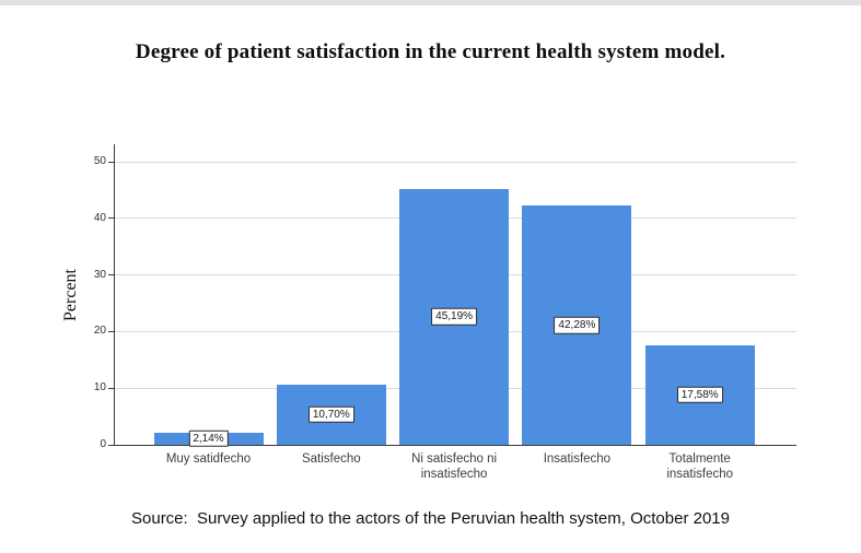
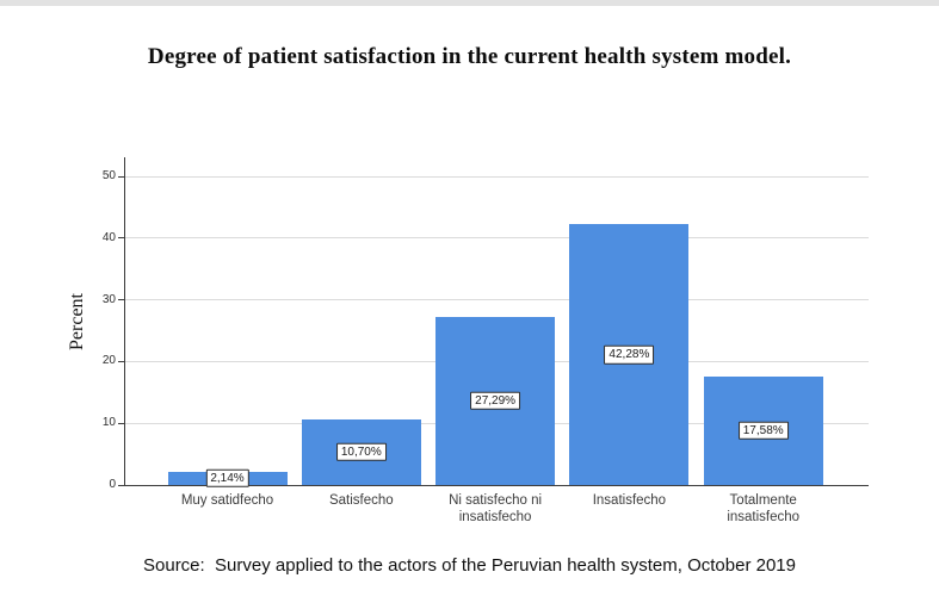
Ni satisfecho ni insatisfecho: 45,19% -> 27,29%
